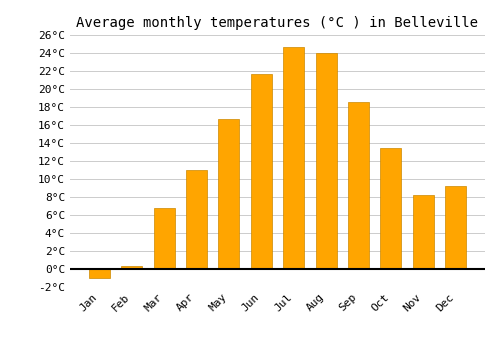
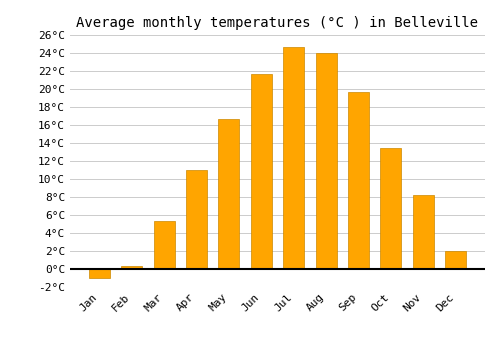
Mar: 6.8°C -> 5.3°C
Sep: 18.6°C -> 19.7°C
Dec: 9.2°C -> 2.0°C
